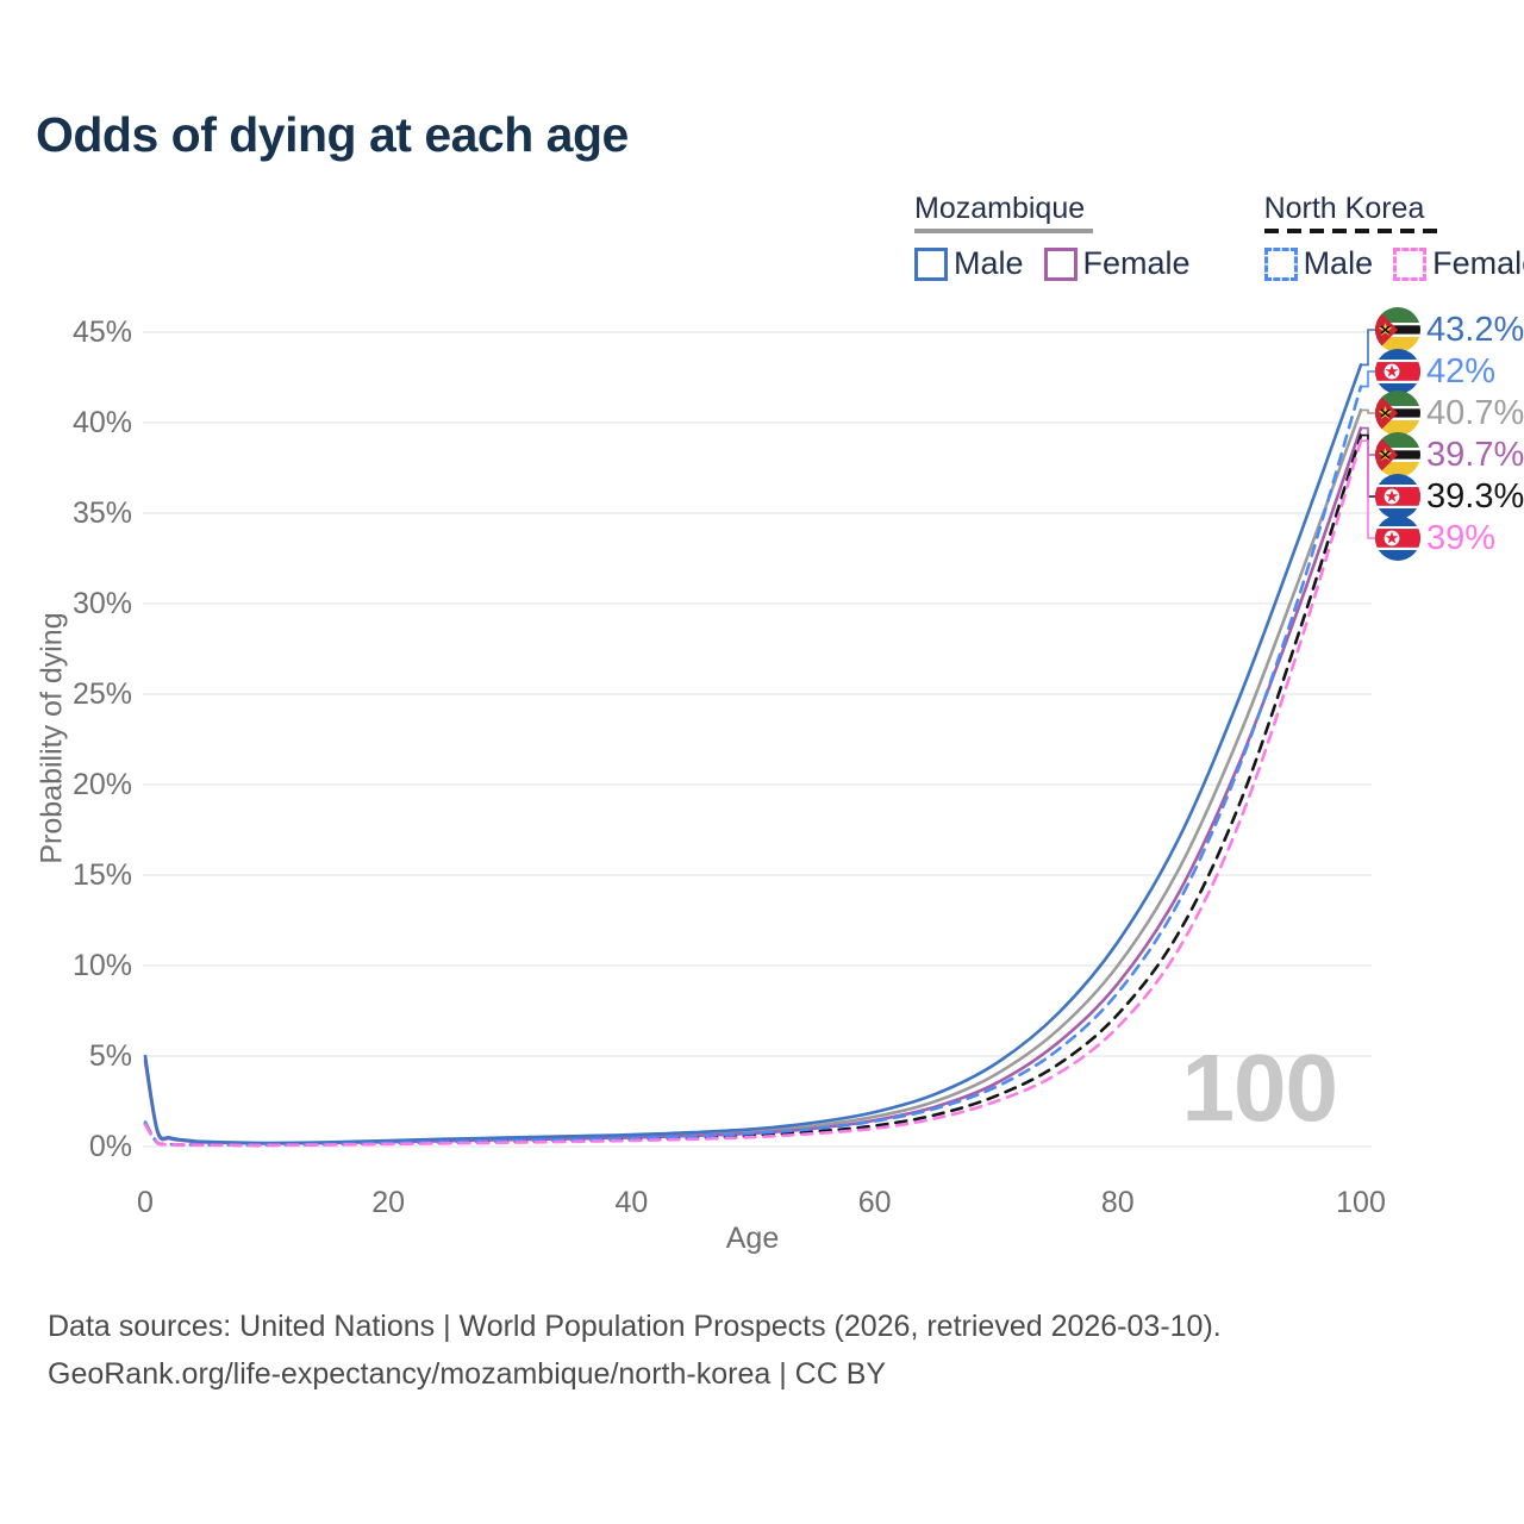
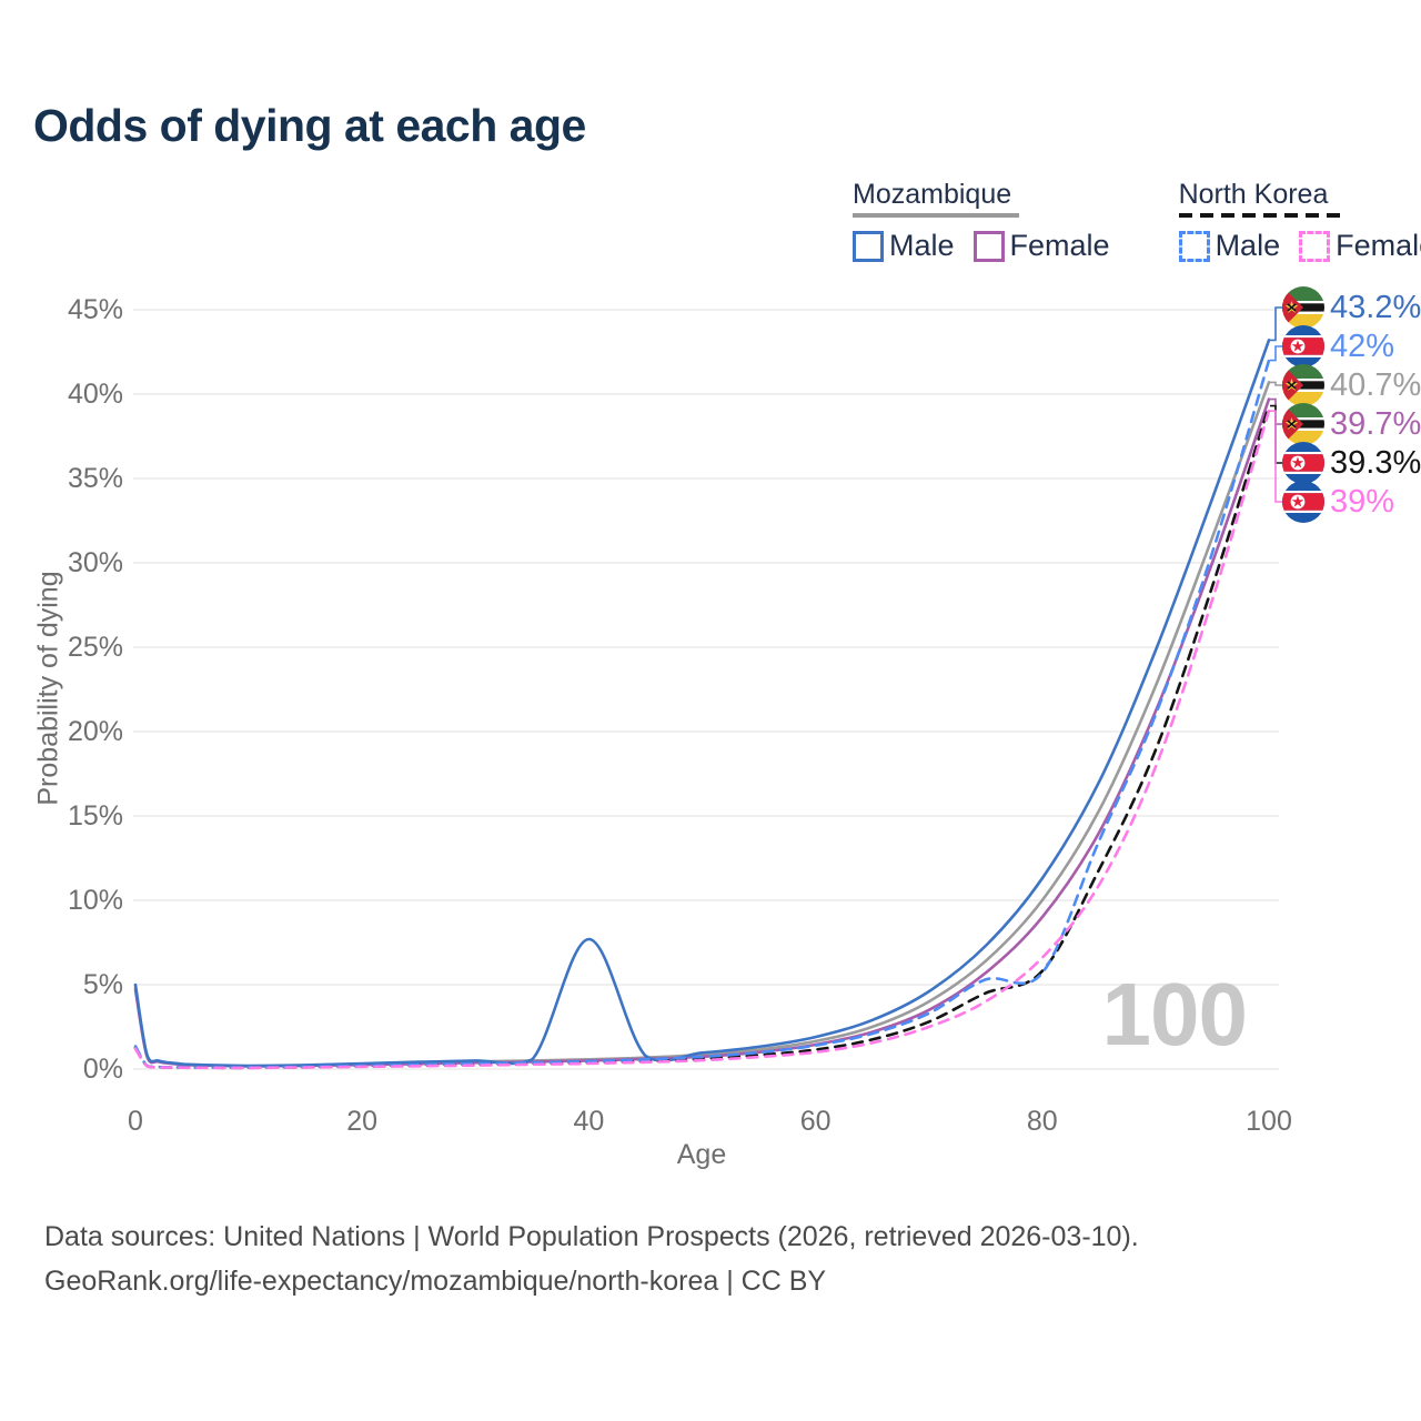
Mozambique Male/40: 0.7% -> 7.7%
North Korea Male/80: 8.5% -> 5.7%
North Korea/80: 7.3% -> 5.8%
